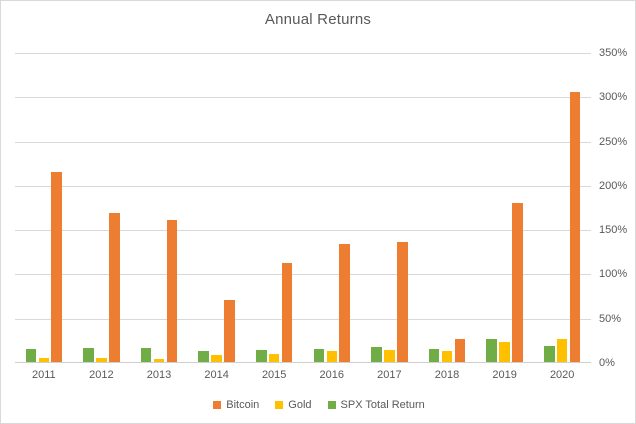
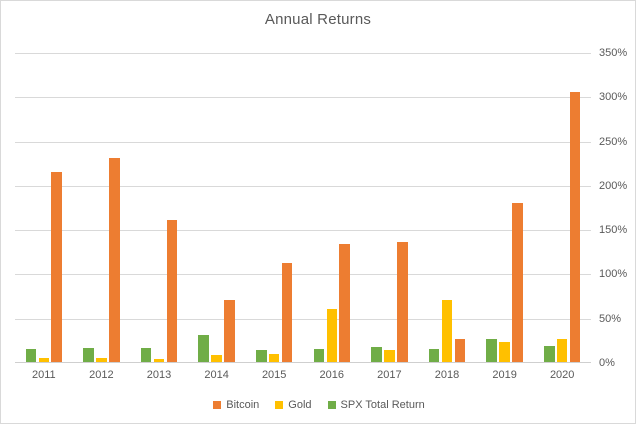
Bitcoin/2012: 170% -> 230%
SPX Total Return/2014: 10% -> 30%
Gold/2016: 10% -> 60%
Gold/2018: 10% -> 70%
